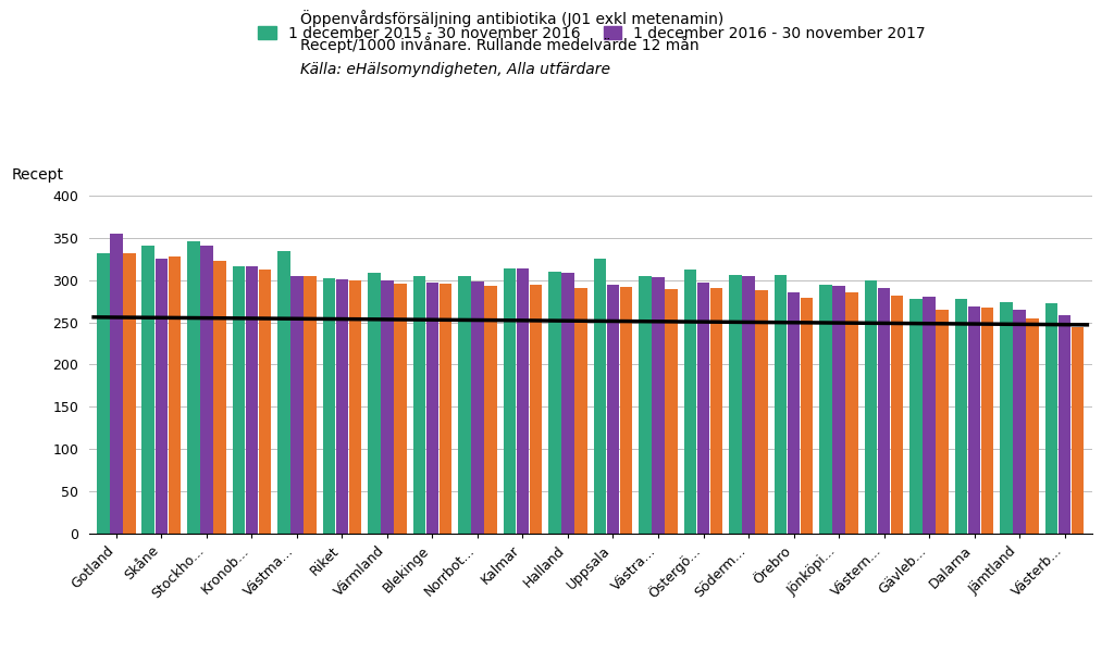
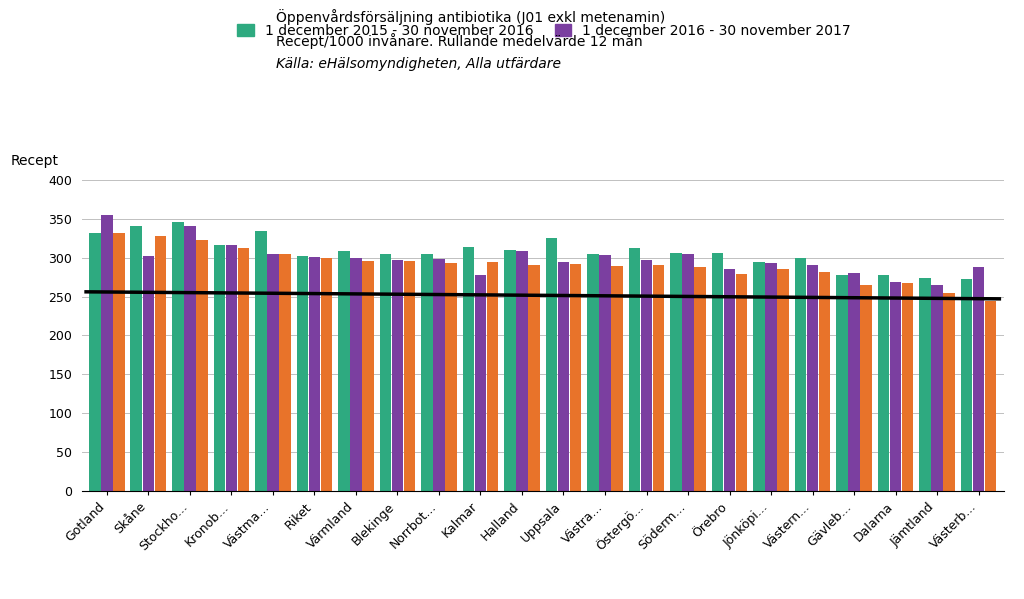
1 december 2016 - 30 november 2017/Skåne: 325 -> 302
1 december 2016 - 30 november 2017/Kalmar: 314 -> 278
1 december 2016 - 30 november 2017/Västerb...: 258 -> 288
